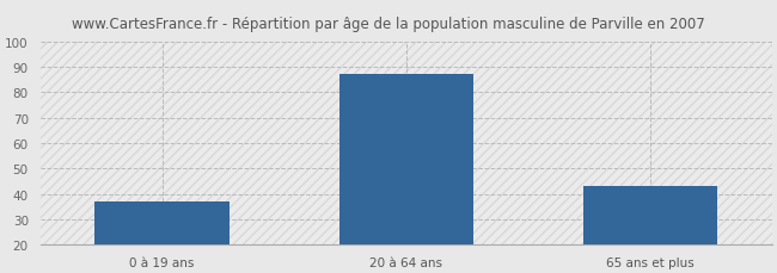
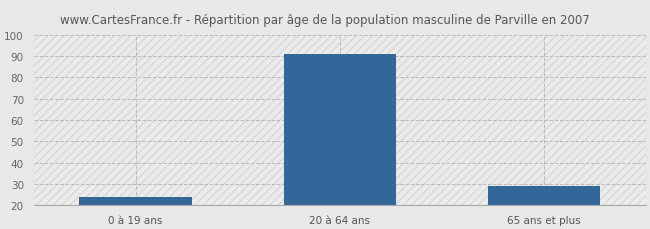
0 à 19 ans: 37 -> 24
20 à 64 ans: 87 -> 91
65 ans et plus: 43 -> 29
